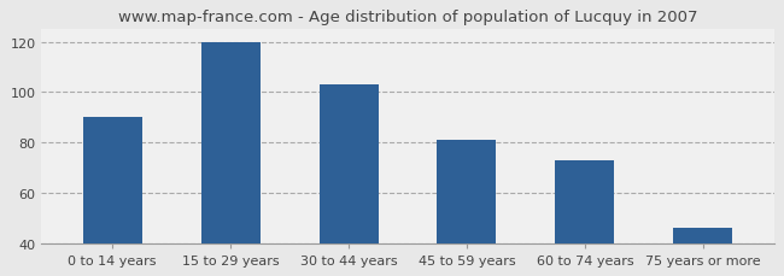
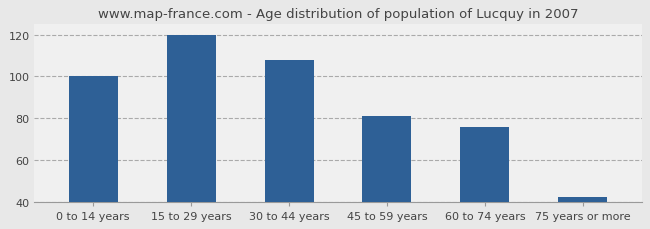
0 to 14 years: 90 -> 100
30 to 44 years: 103 -> 108
60 to 74 years: 73 -> 76
75 years or more: 46 -> 42
